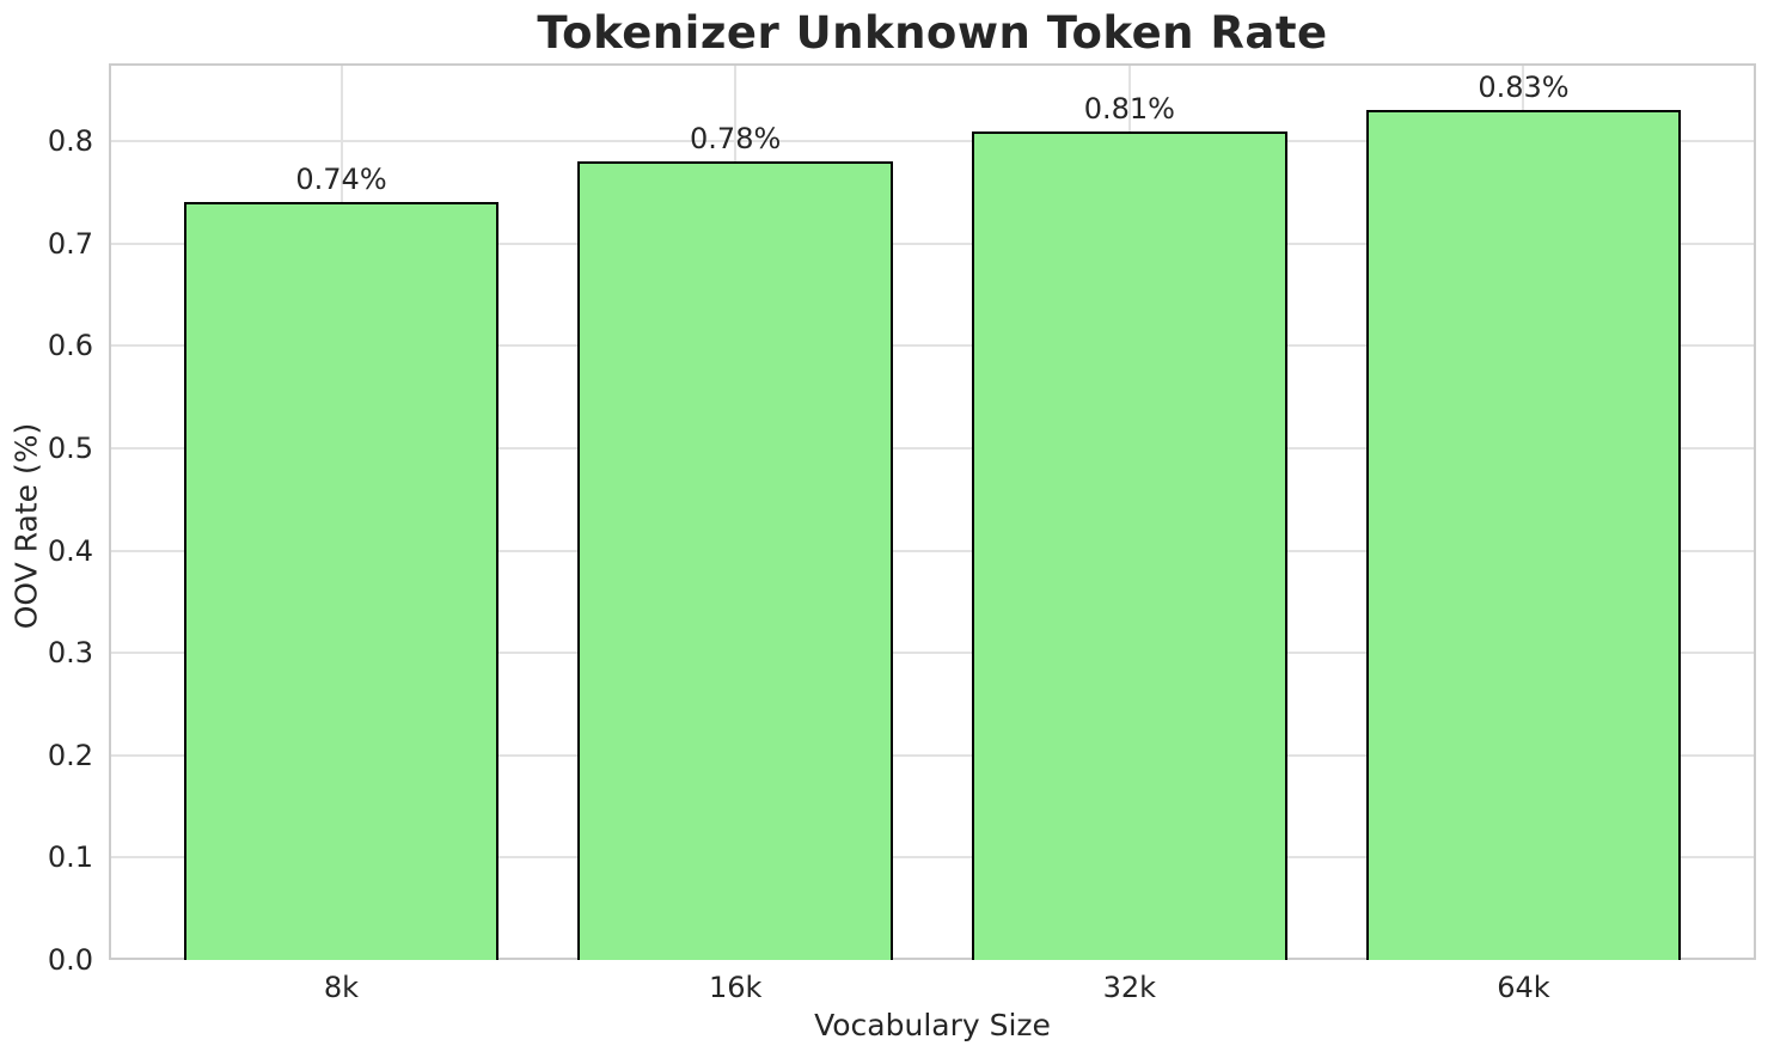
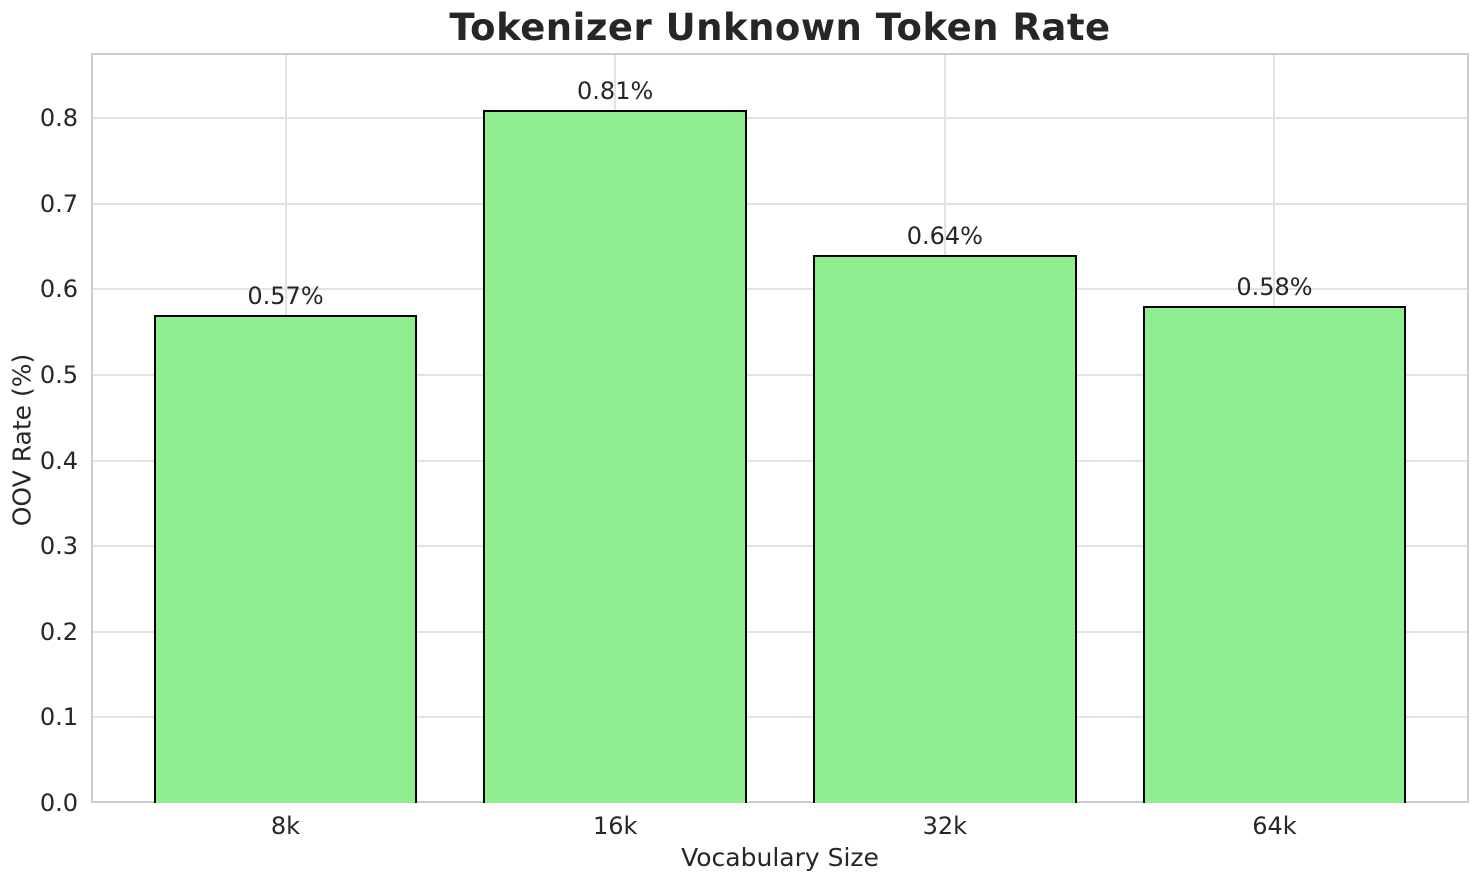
8k: 0.74% -> 0.57%
16k: 0.78% -> 0.81%
32k: 0.81% -> 0.64%
64k: 0.83% -> 0.58%
